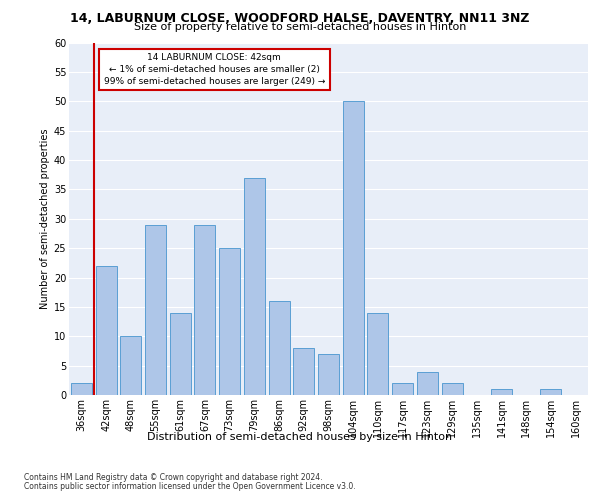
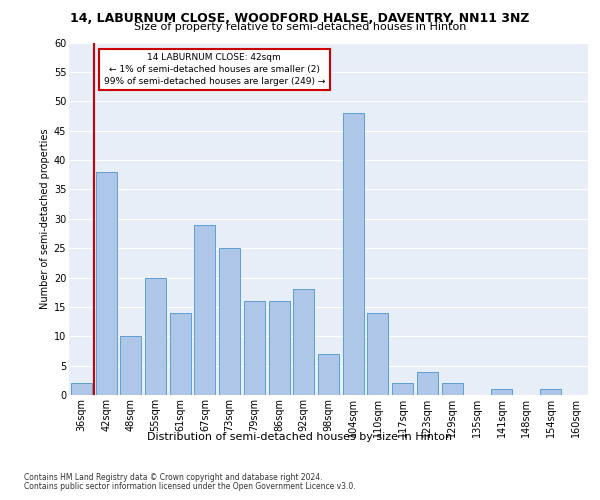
42sqm: 22 -> 38
55sqm: 29 -> 20
79sqm: 37 -> 16
92sqm: 8 -> 18
104sqm: 50 -> 48
